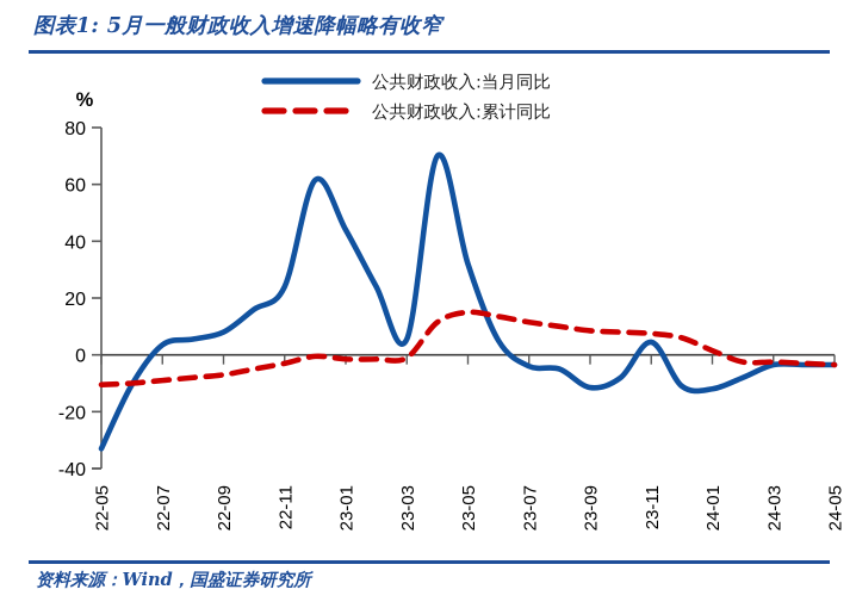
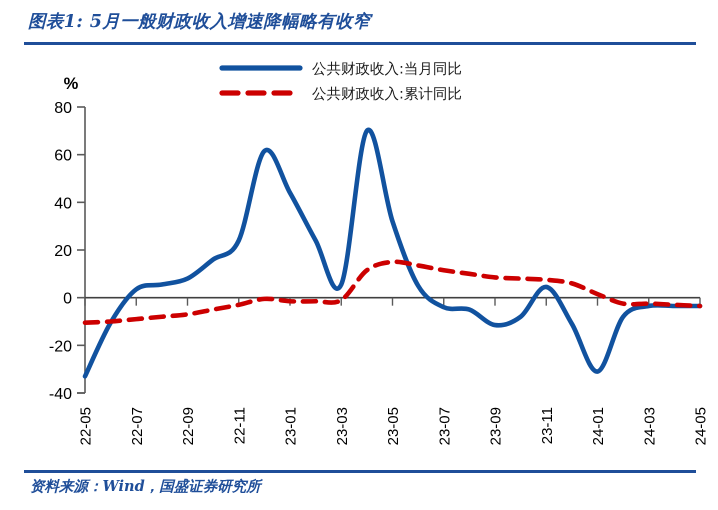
公共财政收入:当月同比/24-01: -12 -> -31
